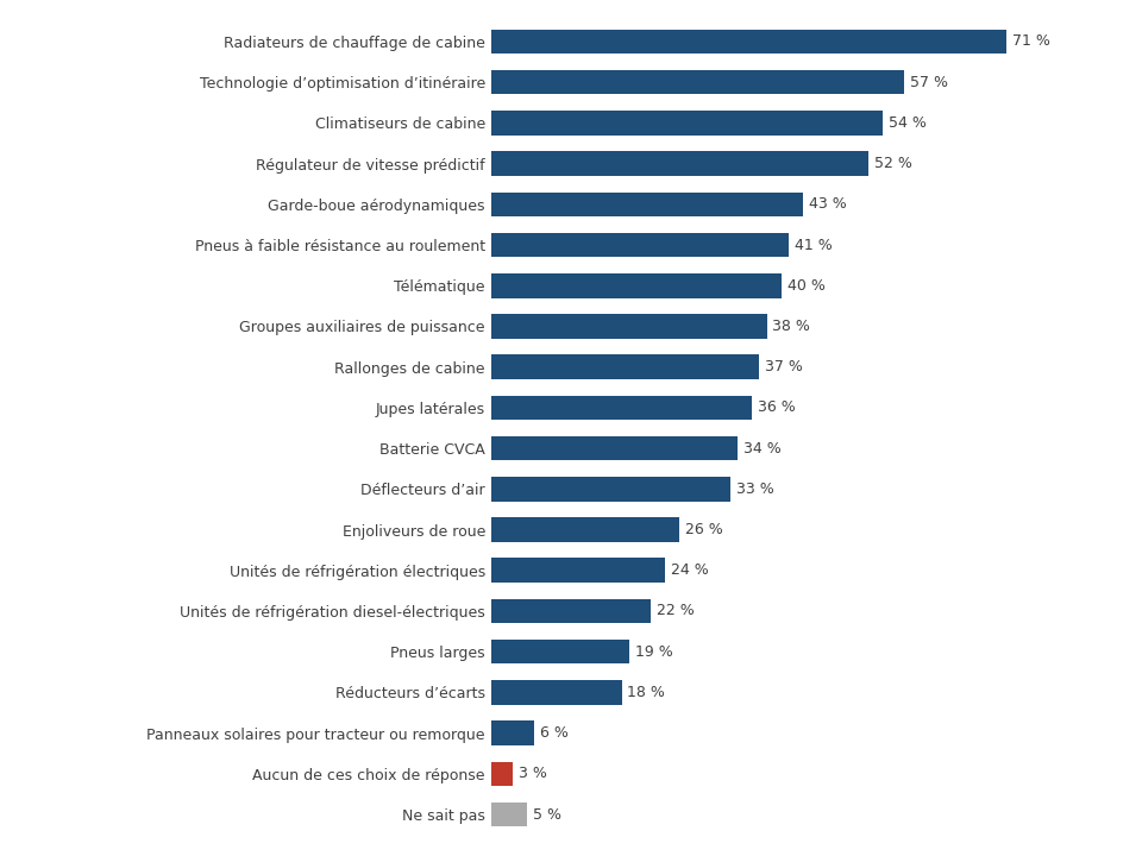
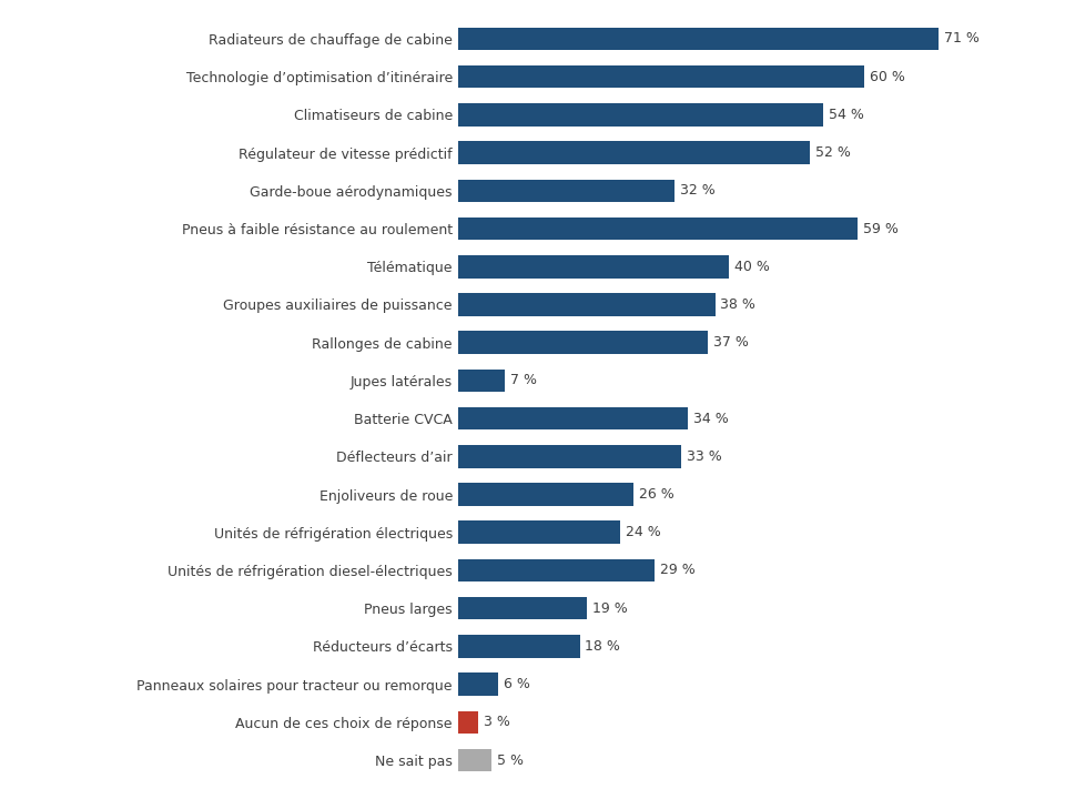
Technologie d’optimisation d’itinéraire: 57 -> 60
Garde-boue aérodynamiques: 43 -> 32
Pneus à faible résistance au roulement: 41 -> 59
Jupes latérales: 36 -> 7
Unités de réfrigération diesel-électriques: 22 -> 29
